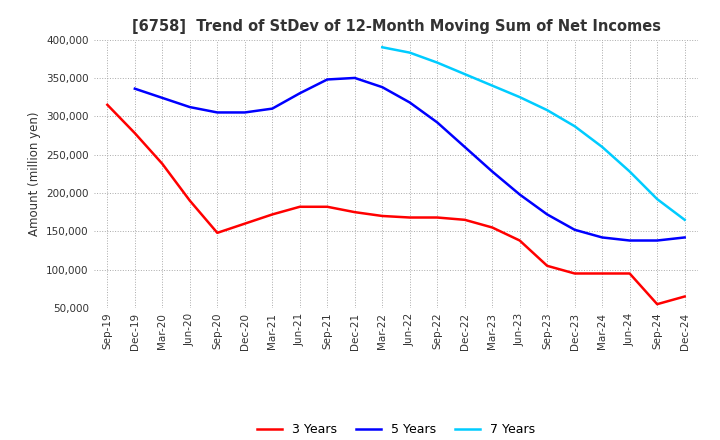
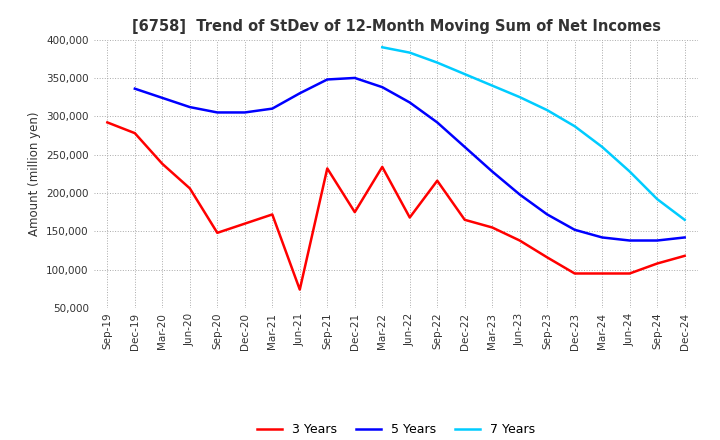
3 Years/Sep-19: 315,000 -> 292,000
3 Years/Jun-20: 190,000 -> 206,000
3 Years/Jun-21: 182,000 -> 74,000
3 Years/Sep-21: 182,000 -> 232,000
3 Years/Mar-22: 170,000 -> 234,000
3 Years/Sep-22: 168,000 -> 216,000
3 Years/Sep-23: 105,000 -> 116,000
3 Years/Sep-24: 55,000 -> 108,000
3 Years/Dec-24: 65,000 -> 118,000
